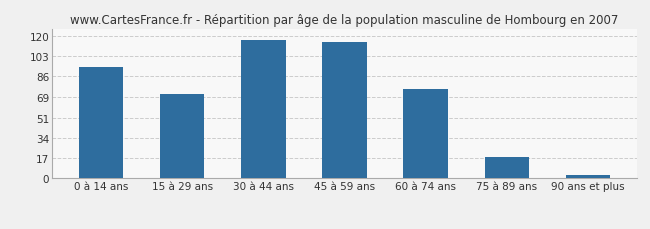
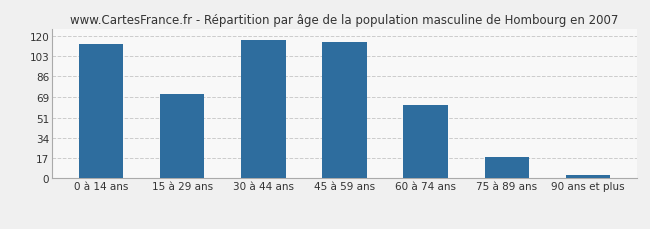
0 à 14 ans: 94 -> 113
60 à 74 ans: 75 -> 62
